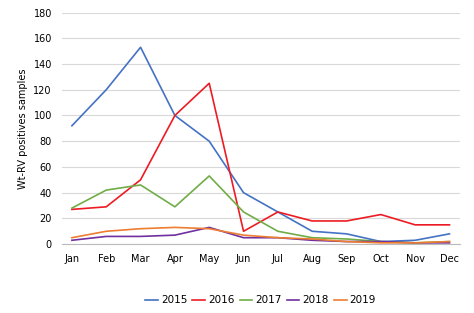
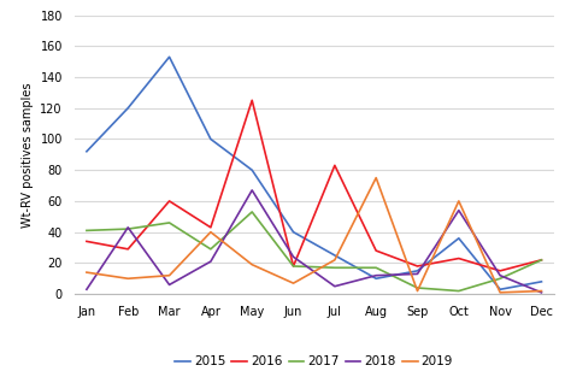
2016/Jan: 27 -> 34
2017/Jan: 28 -> 41
2019/Jan: 5 -> 14
2018/Feb: 6 -> 43
2016/Mar: 50 -> 60
2016/Apr: 100 -> 43
2018/Apr: 7 -> 21
2019/Apr: 13 -> 40
2018/May: 13 -> 67
2019/May: 12 -> 19
2016/Jun: 10 -> 18
2017/Jun: 25 -> 18
2018/Jun: 5 -> 24
2016/Jul: 25 -> 83
2017/Jul: 10 -> 17
2019/Jul: 5 -> 22
2016/Aug: 18 -> 28
2017/Aug: 5 -> 17
2018/Aug: 3 -> 12
2019/Aug: 4 -> 75
2015/Sep: 8 -> 15
2018/Sep: 2 -> 13
2015/Oct: 2 -> 36
2018/Oct: 2 -> 54
2019/Oct: 1 -> 60
2017/Nov: 1 -> 10
2018/Nov: 1 -> 12
2016/Dec: 15 -> 22
2017/Dec: 2 -> 22
